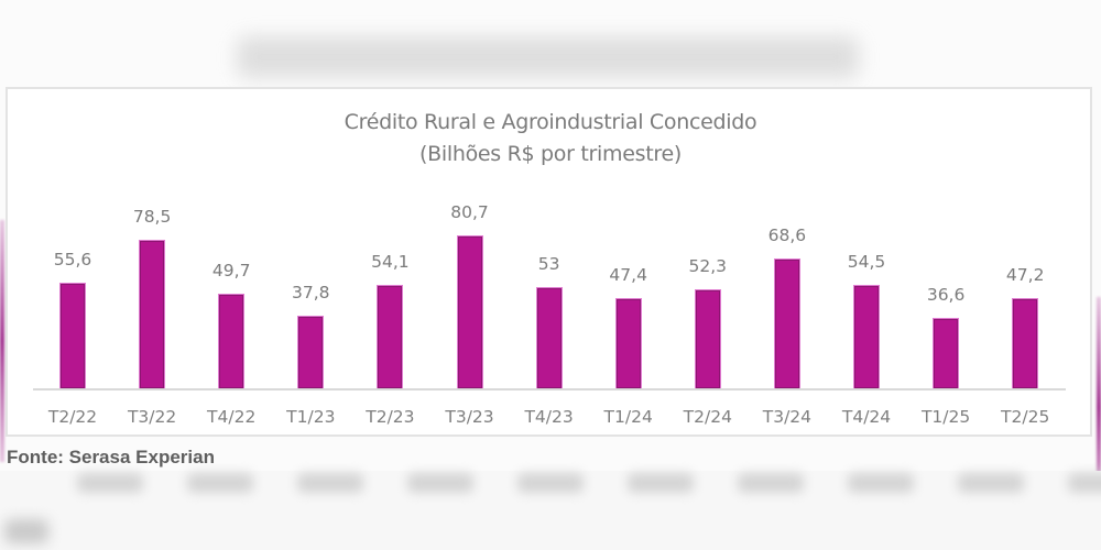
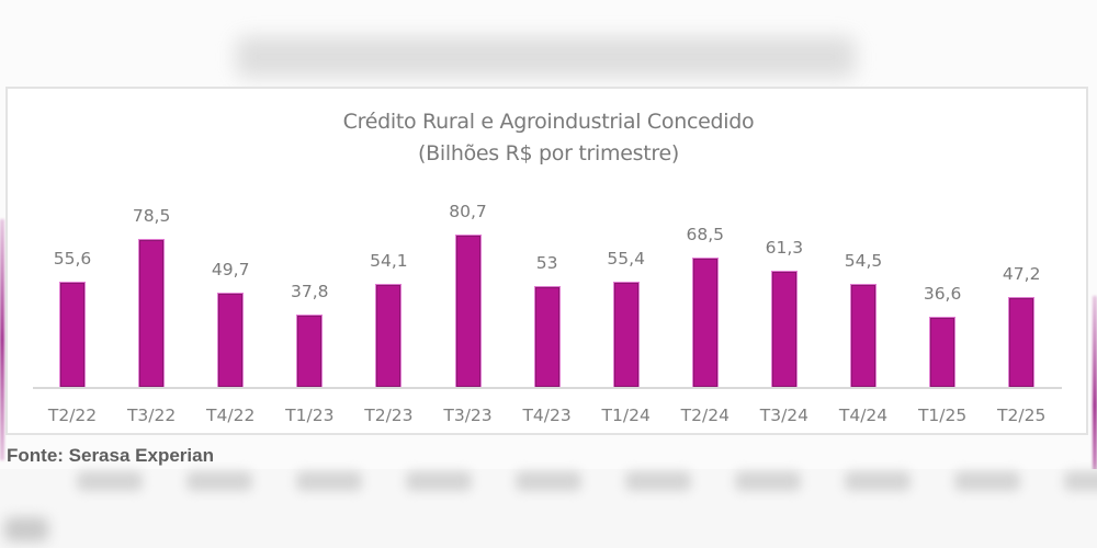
T1/24: 47,4 -> 55,4
T2/24: 52,3 -> 68,5
T3/24: 68,6 -> 61,3
